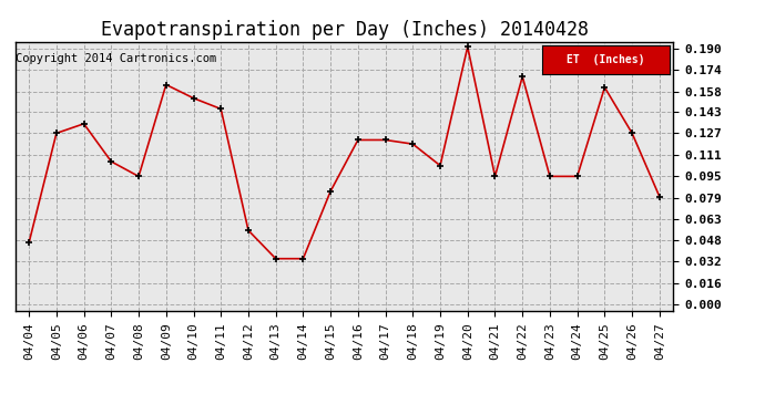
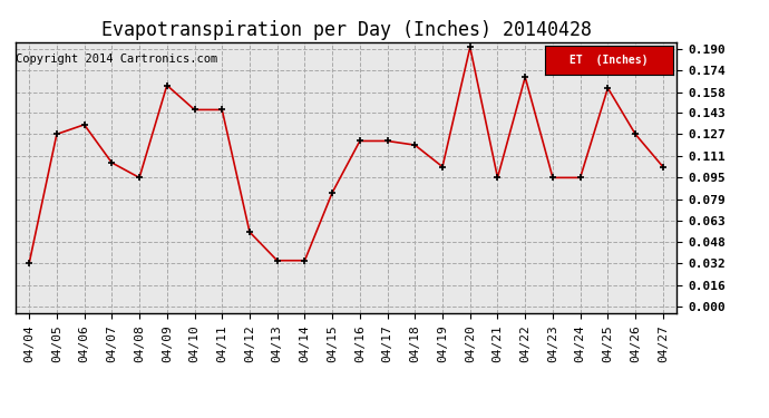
04/04: 0.046 -> 0.032
04/10: 0.153 -> 0.145
04/27: 0.080 -> 0.103
